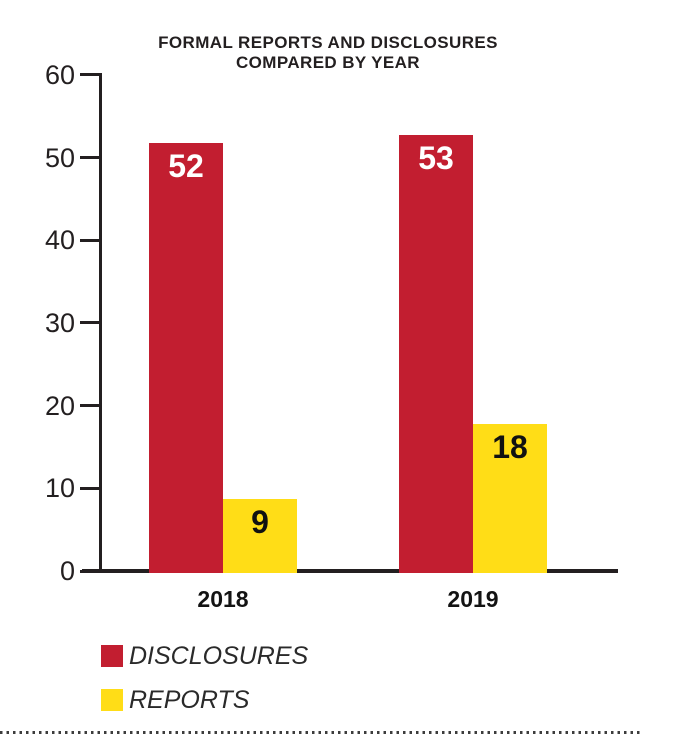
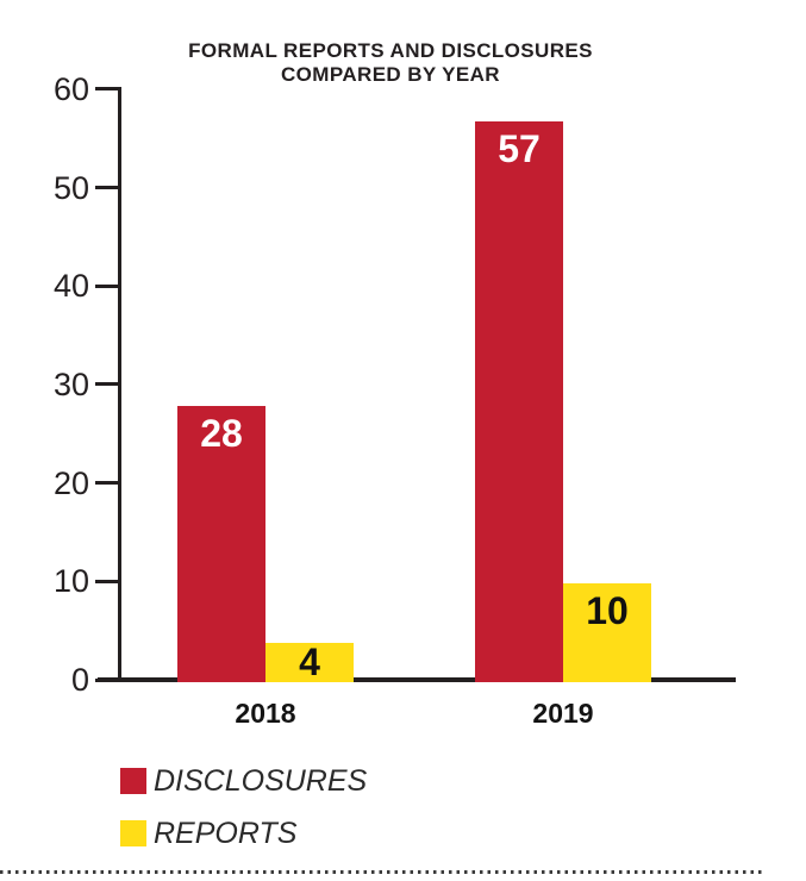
DISCLOSURES/2018: 52 -> 28
REPORTS/2018: 9 -> 4
DISCLOSURES/2019: 53 -> 57
REPORTS/2019: 18 -> 10
